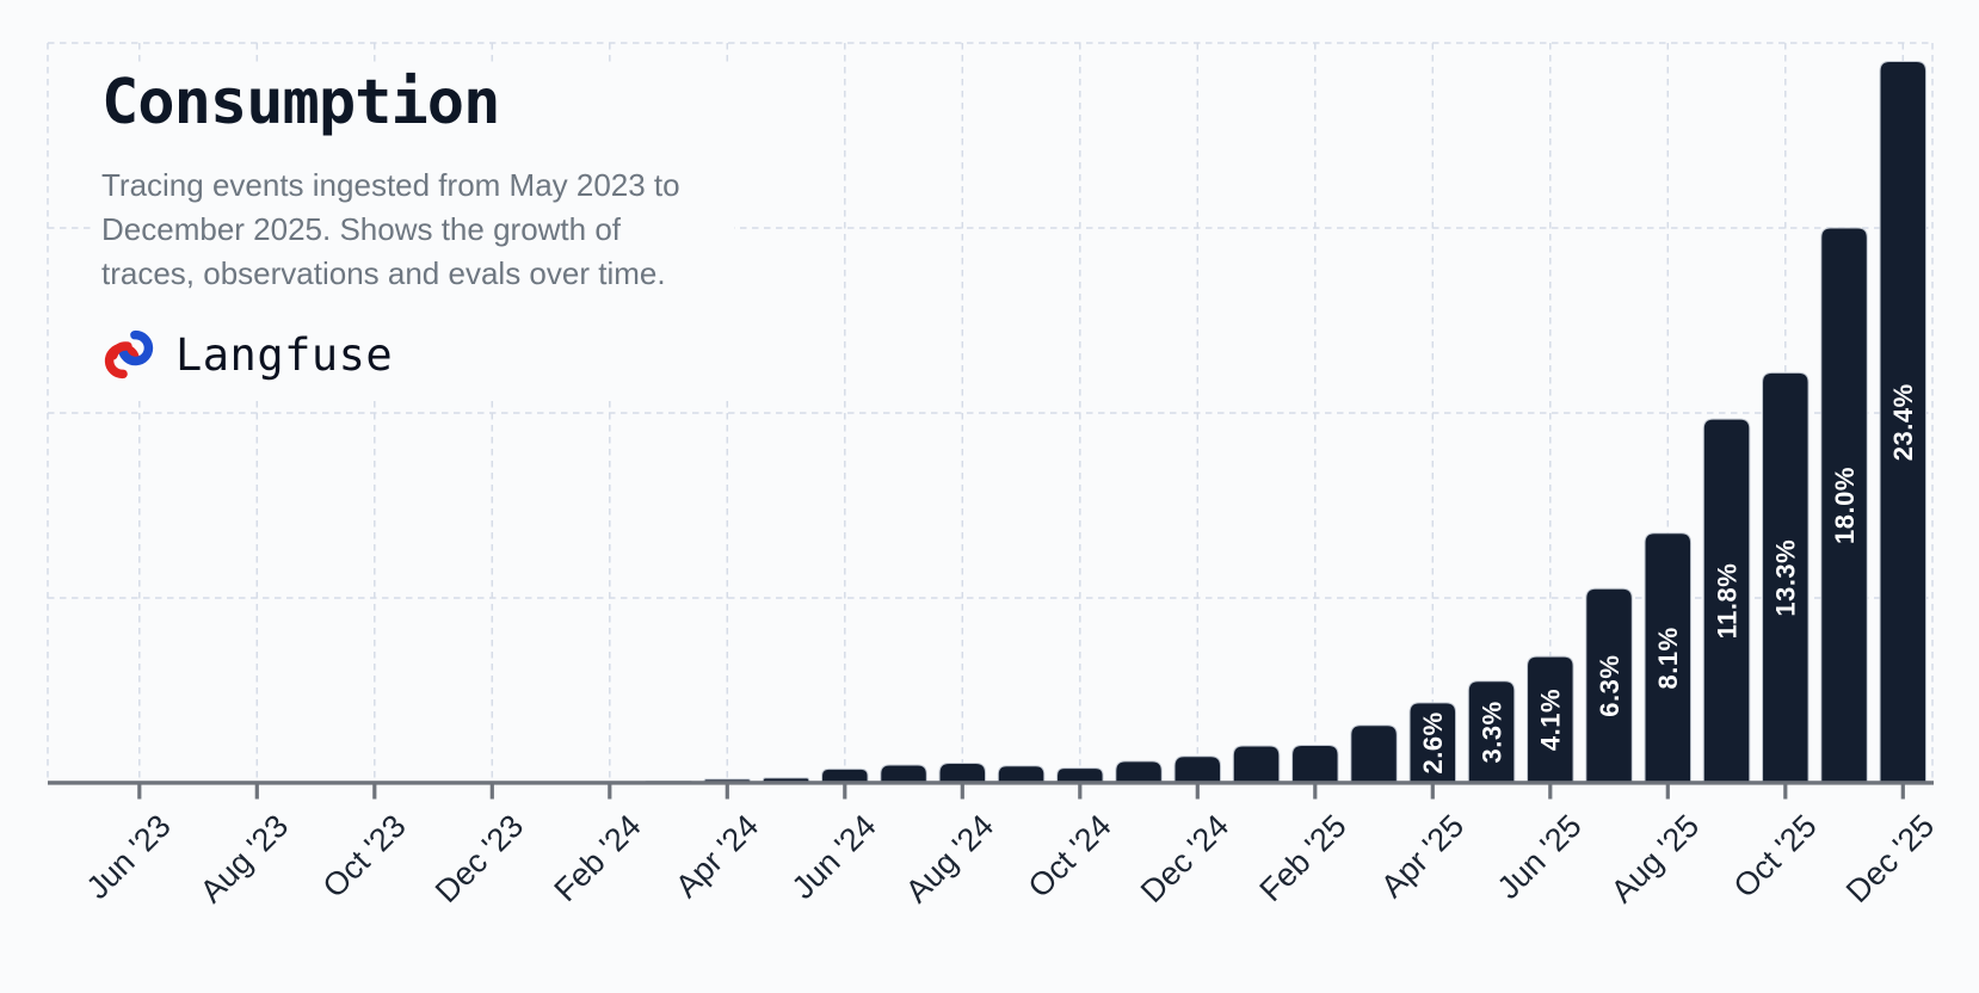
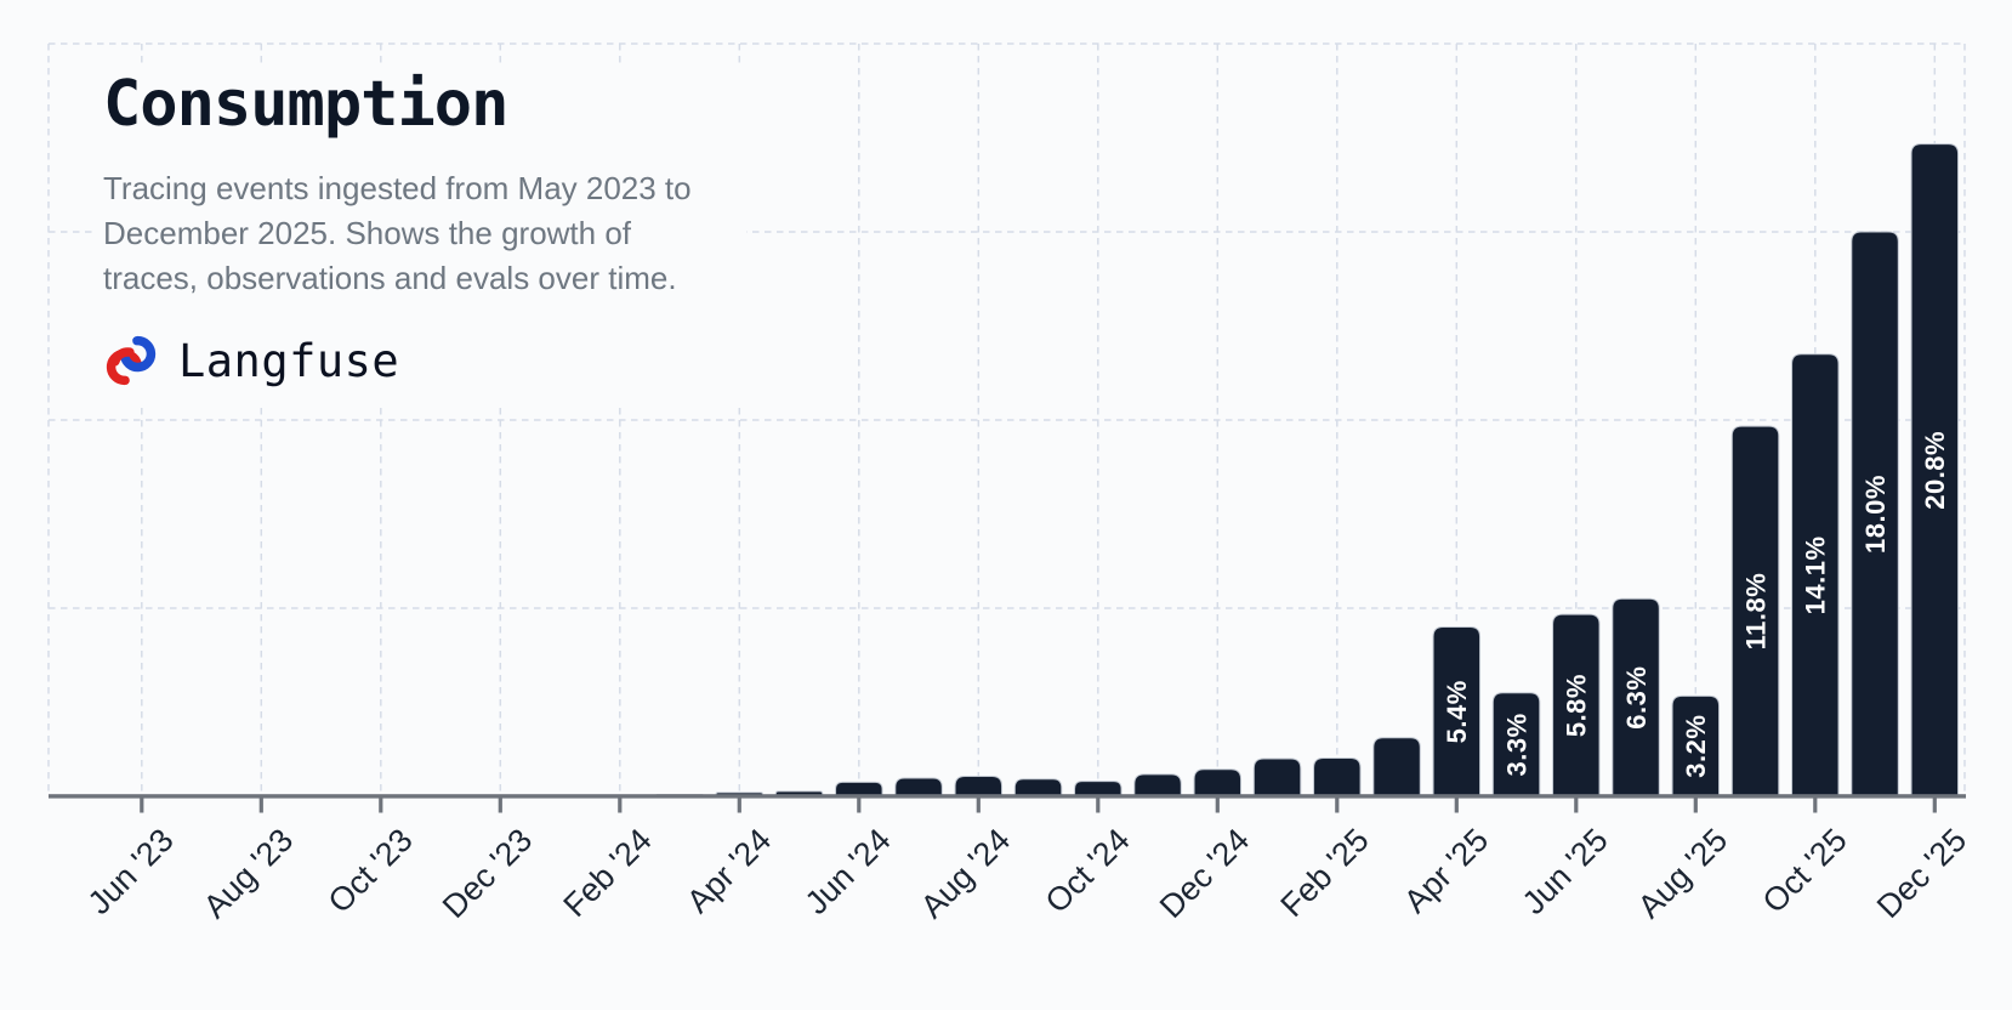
Apr '25: 2.6% -> 5.4%
Jun '25: 4.1% -> 5.8%
Aug '25: 8.1% -> 3.2%
Oct '25: 13.3% -> 14.1%
Dec '25: 23.4% -> 20.8%
